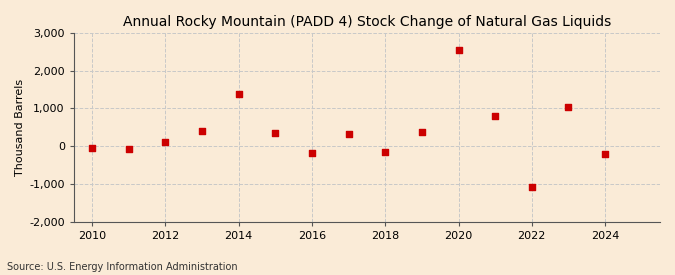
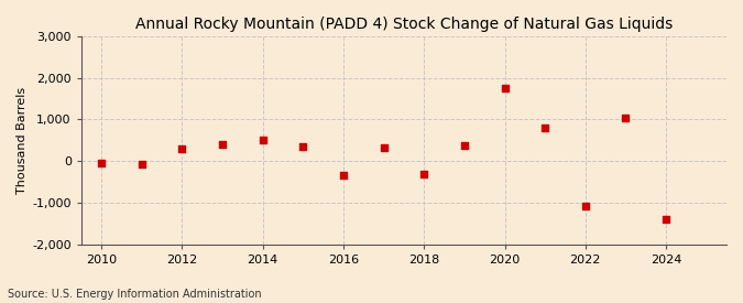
2012: 100 -> 300
2014: 1,390 -> 500
2016: -180 -> -350
2018: -150 -> -300
2020: 2,540 -> 1,750
2024: -200 -> -1,400
